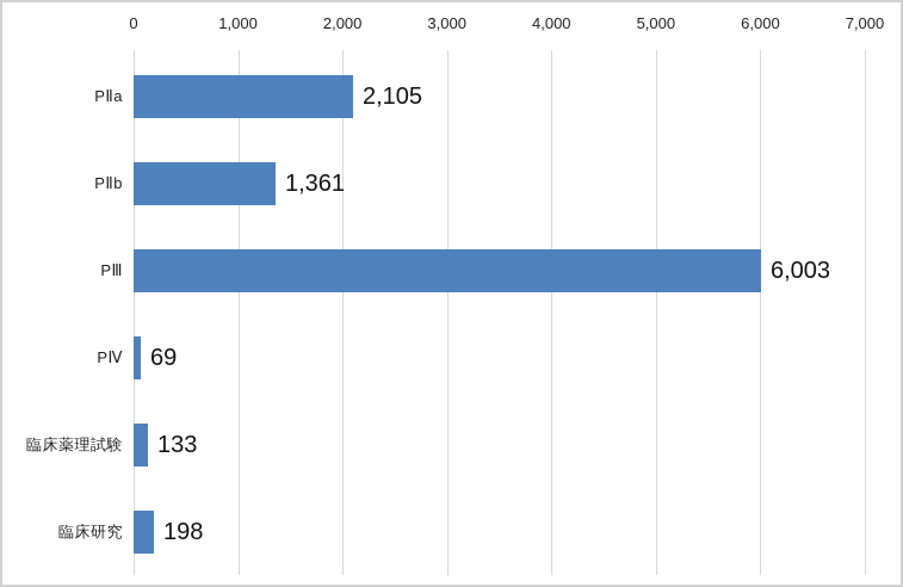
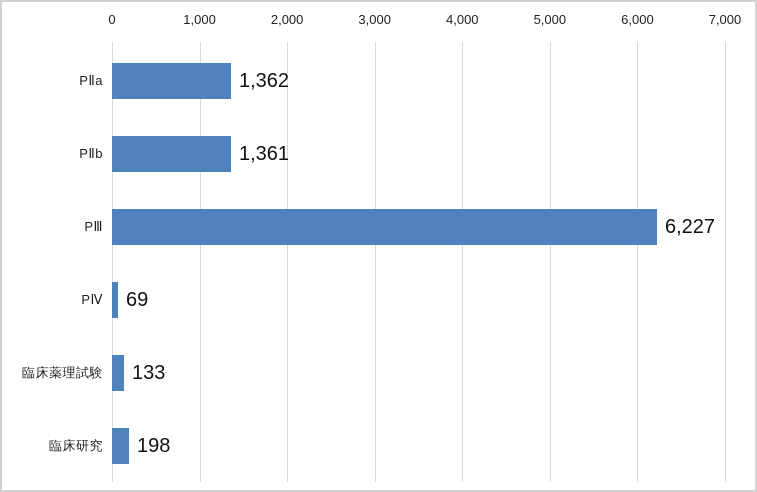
PⅡa: 2,105 -> 1,362
PⅢ: 6,003 -> 6,227
